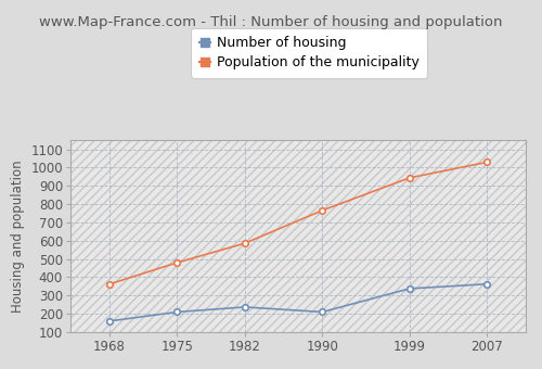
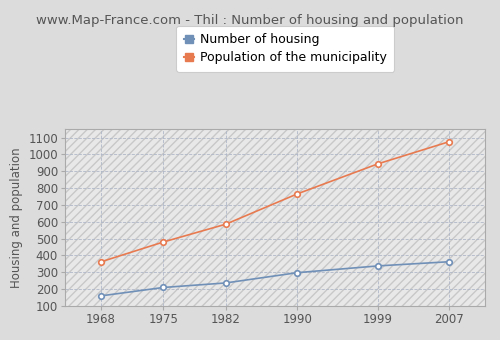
Number of housing/1990: 210 -> 300
Population of the municipality/2007: 1030 -> 1080
